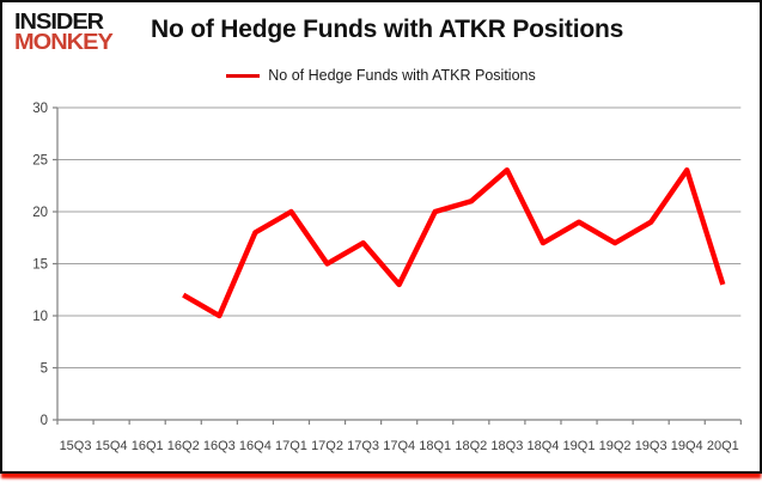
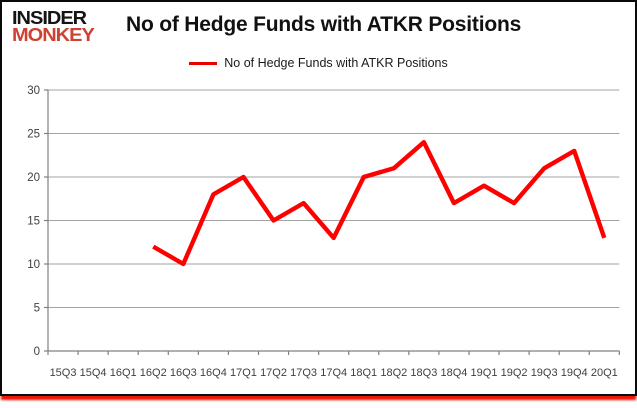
19Q3: 19 -> 21
19Q4: 24 -> 23
